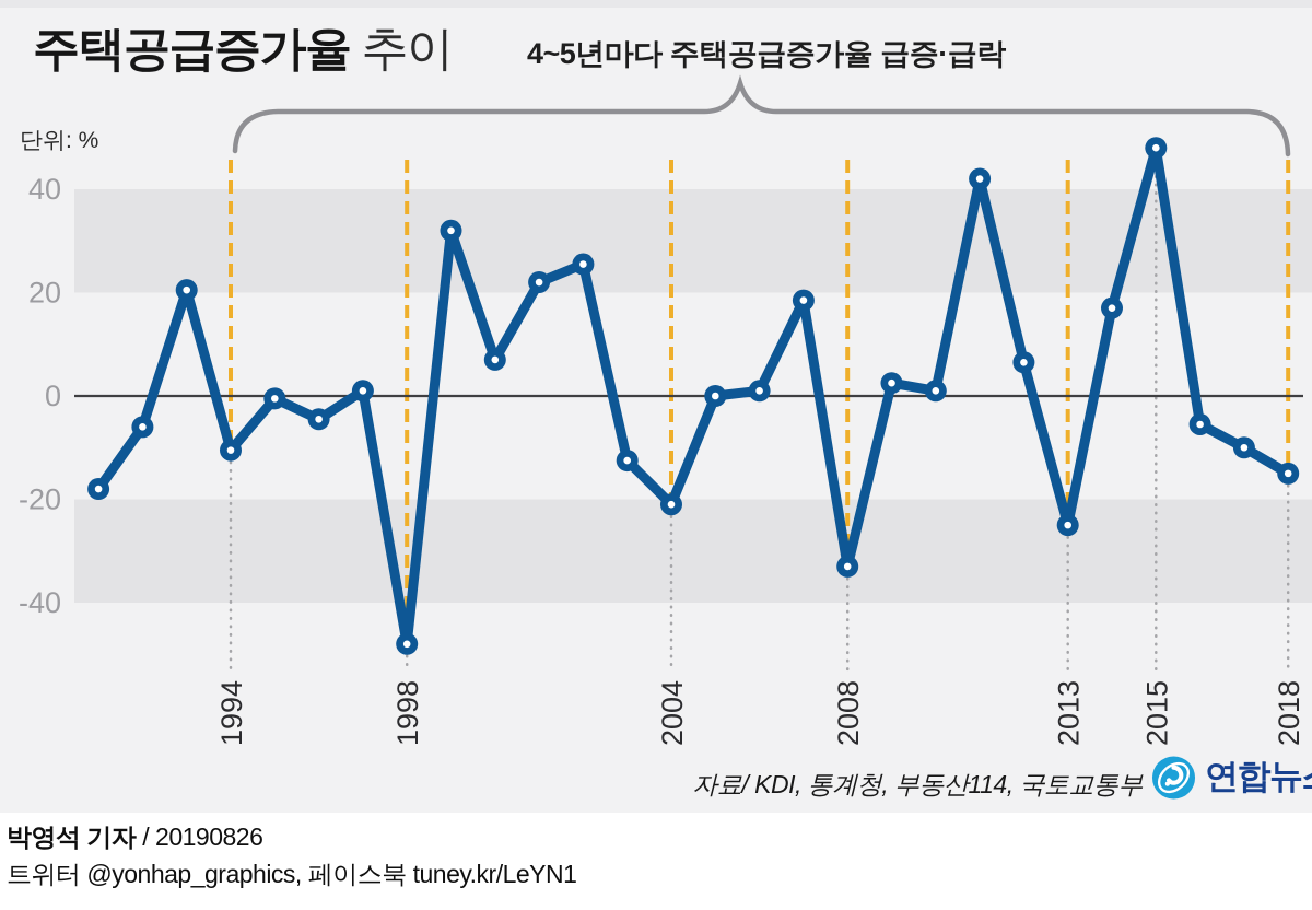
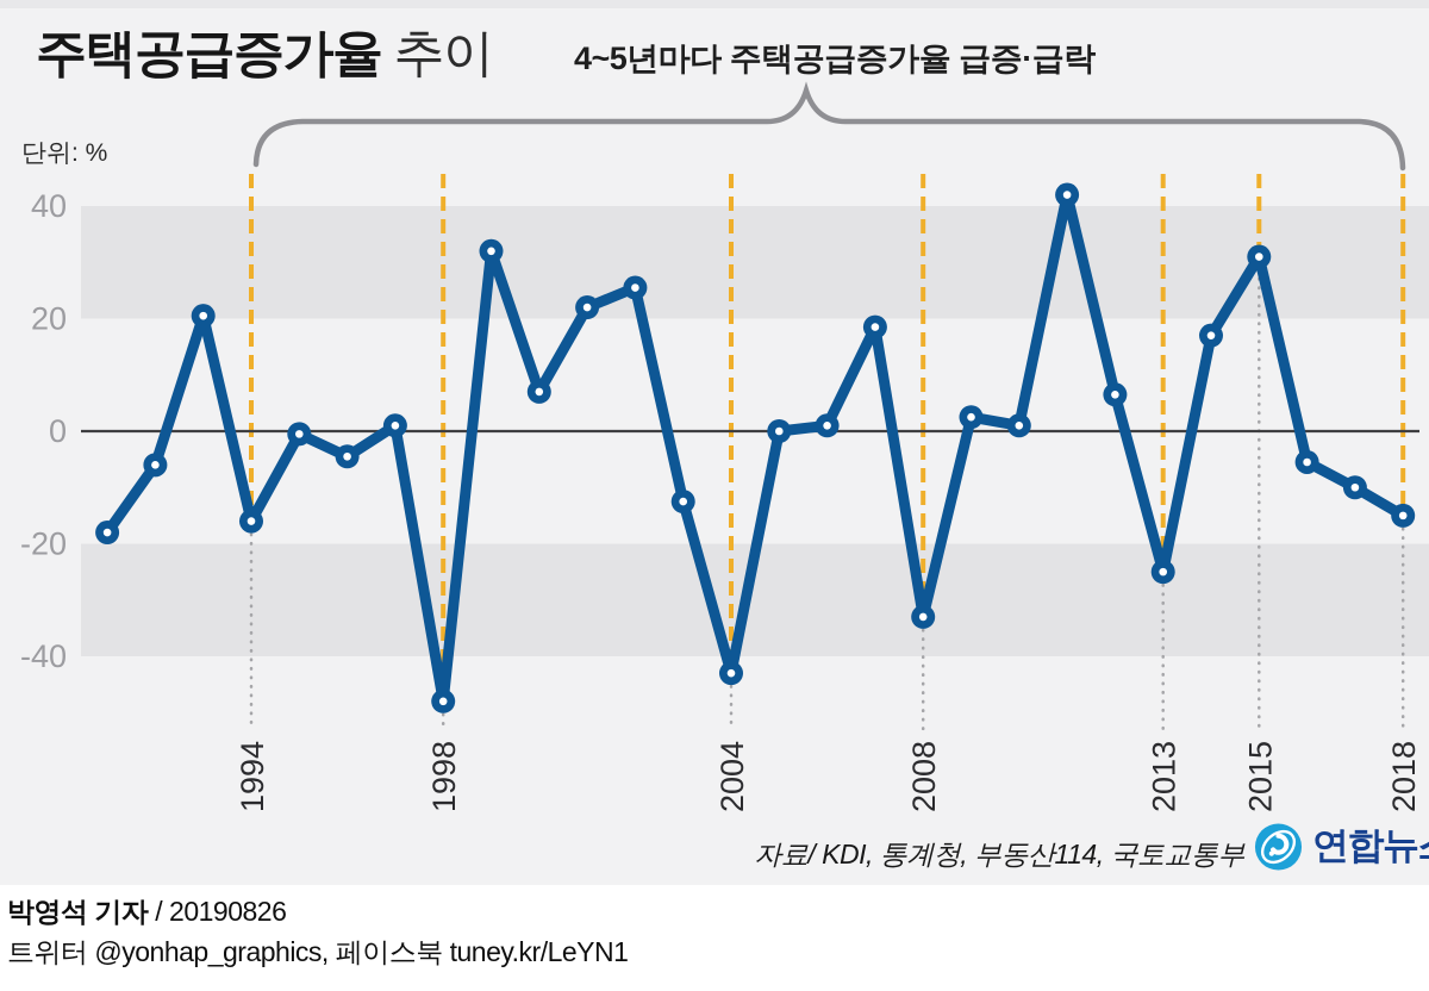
1994: -10 -> -16
2004: -21 -> -43
2015: 48 -> 31
